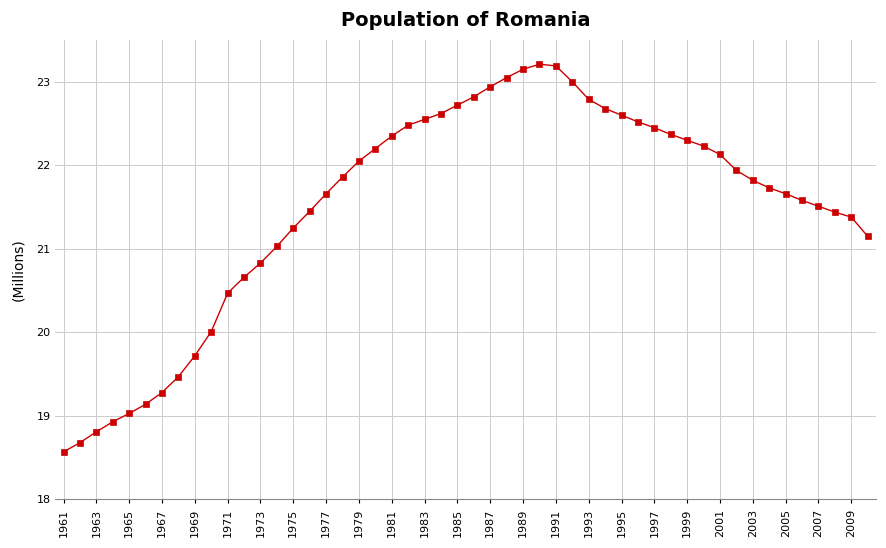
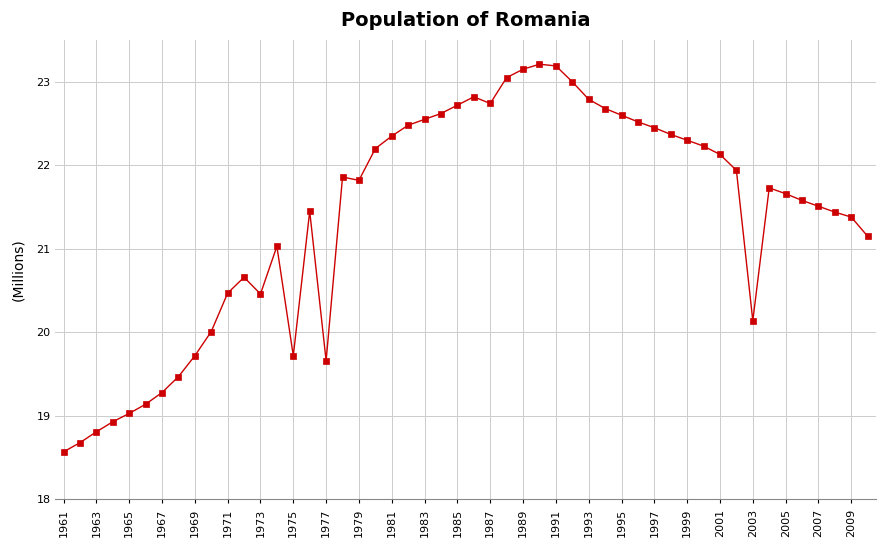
1973: 20.83 -> 20.46
1975: 21.25 -> 19.72
1977: 21.66 -> 19.66
1979: 22.05 -> 21.82
1987: 22.94 -> 22.74
2003: 21.82 -> 20.14
